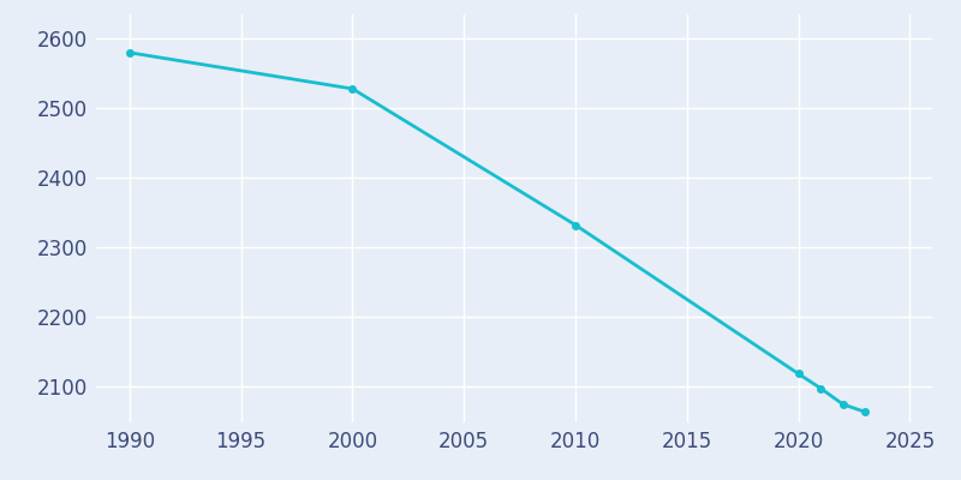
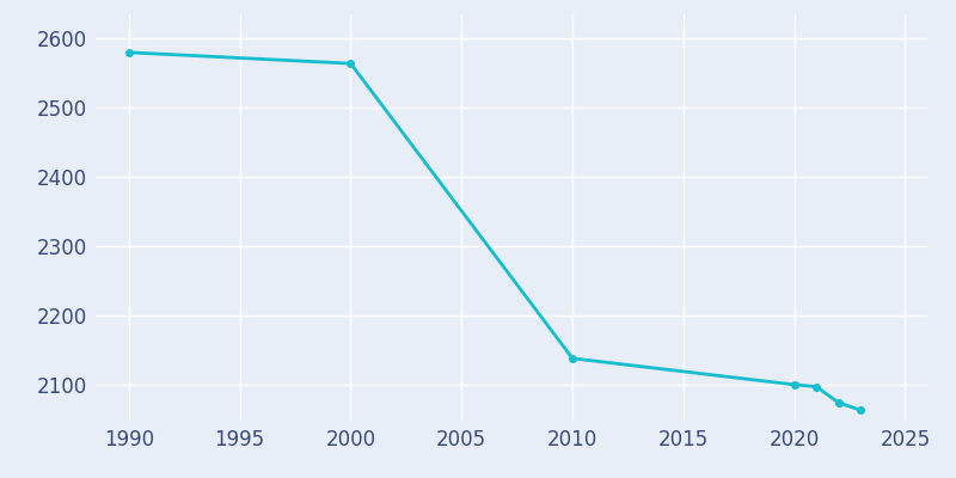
2000: 2528 -> 2564
2010: 2332 -> 2138
2020: 2118 -> 2100
